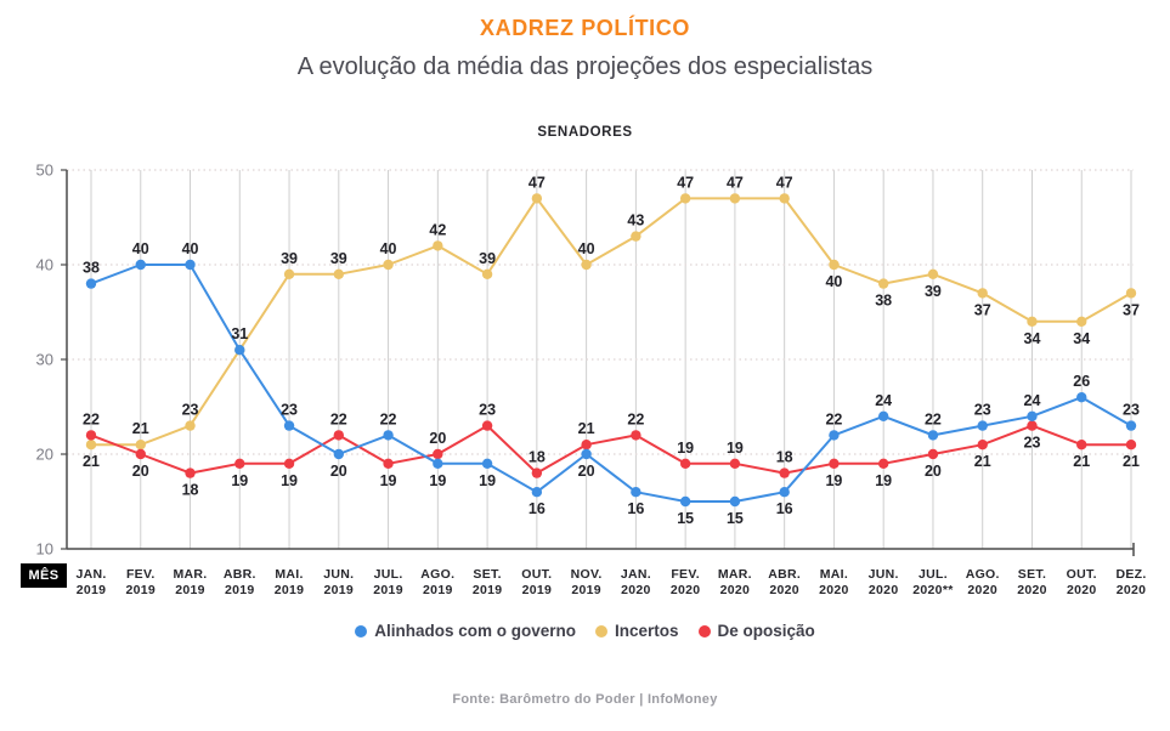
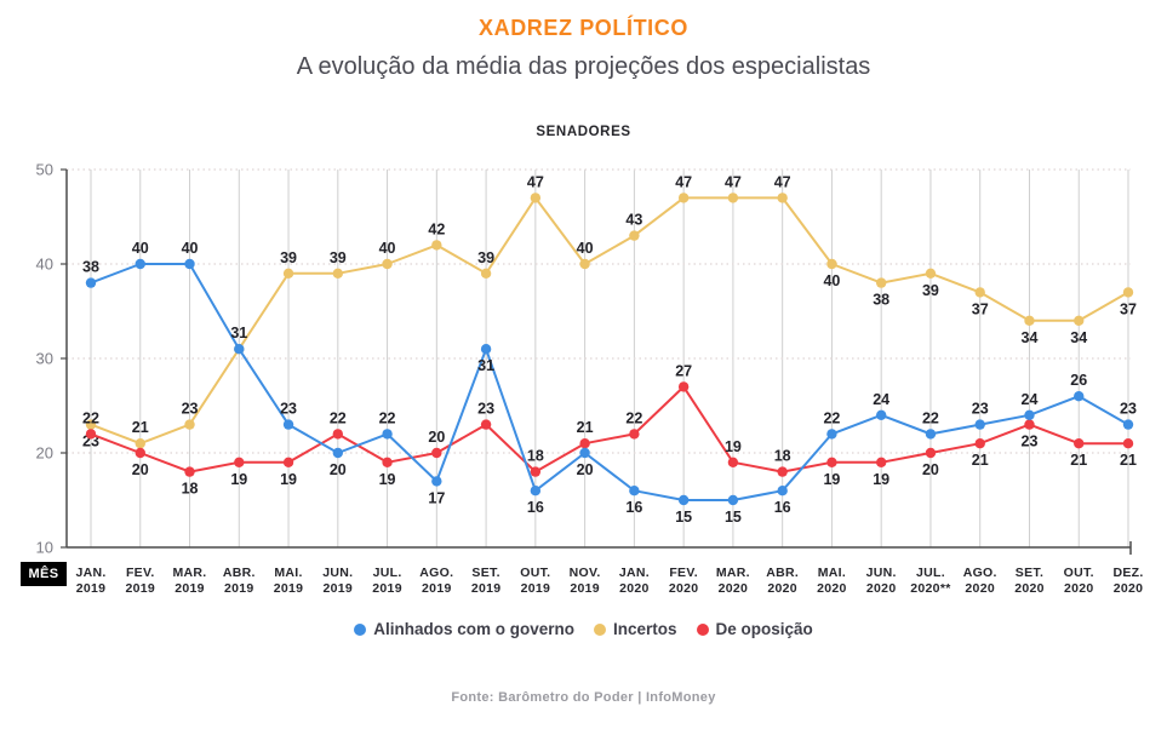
Incertos/JAN. 2019: 21 -> 23
Alinhados com o governo/AGO. 2019: 19 -> 17
Alinhados com o governo/SET. 2019: 19 -> 31
De oposição/FEV. 2020: 19 -> 27
